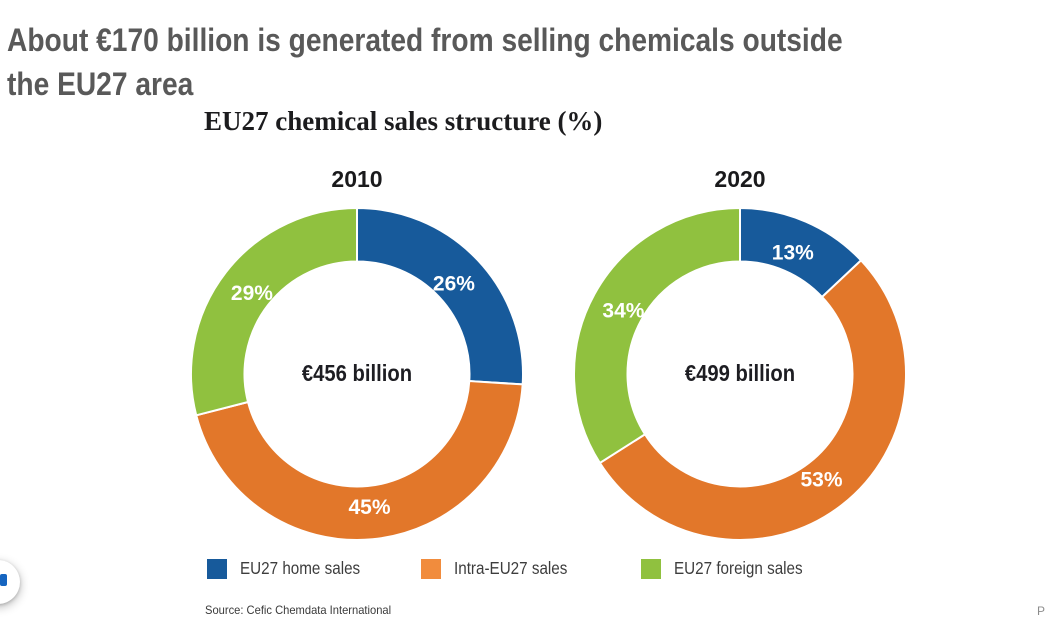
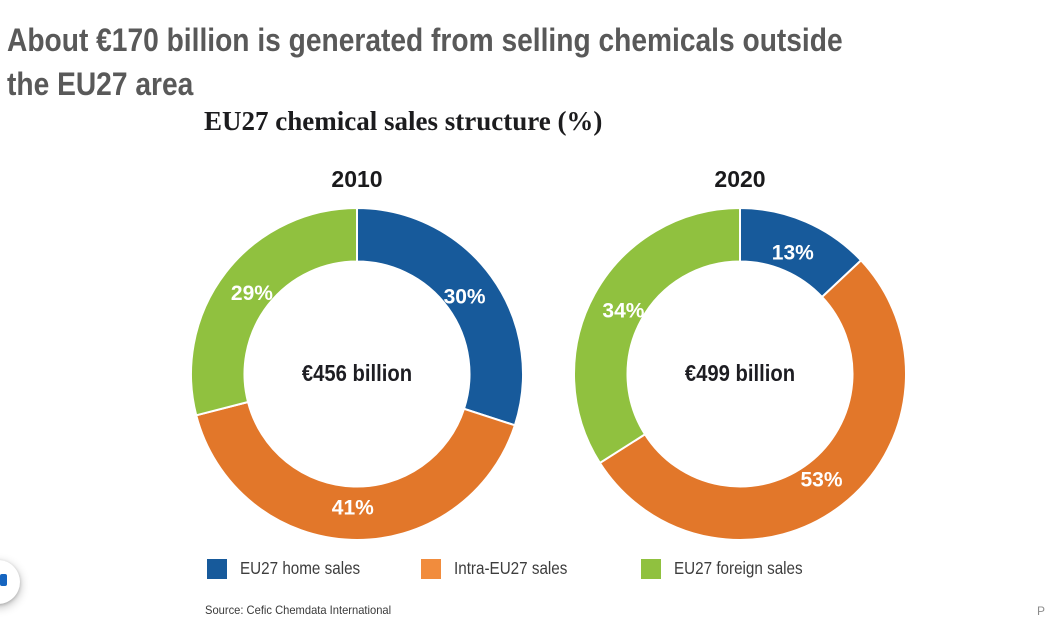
2010/EU27 home sales: 26% -> 30%
2010/Intra-EU27 sales: 45% -> 41%
